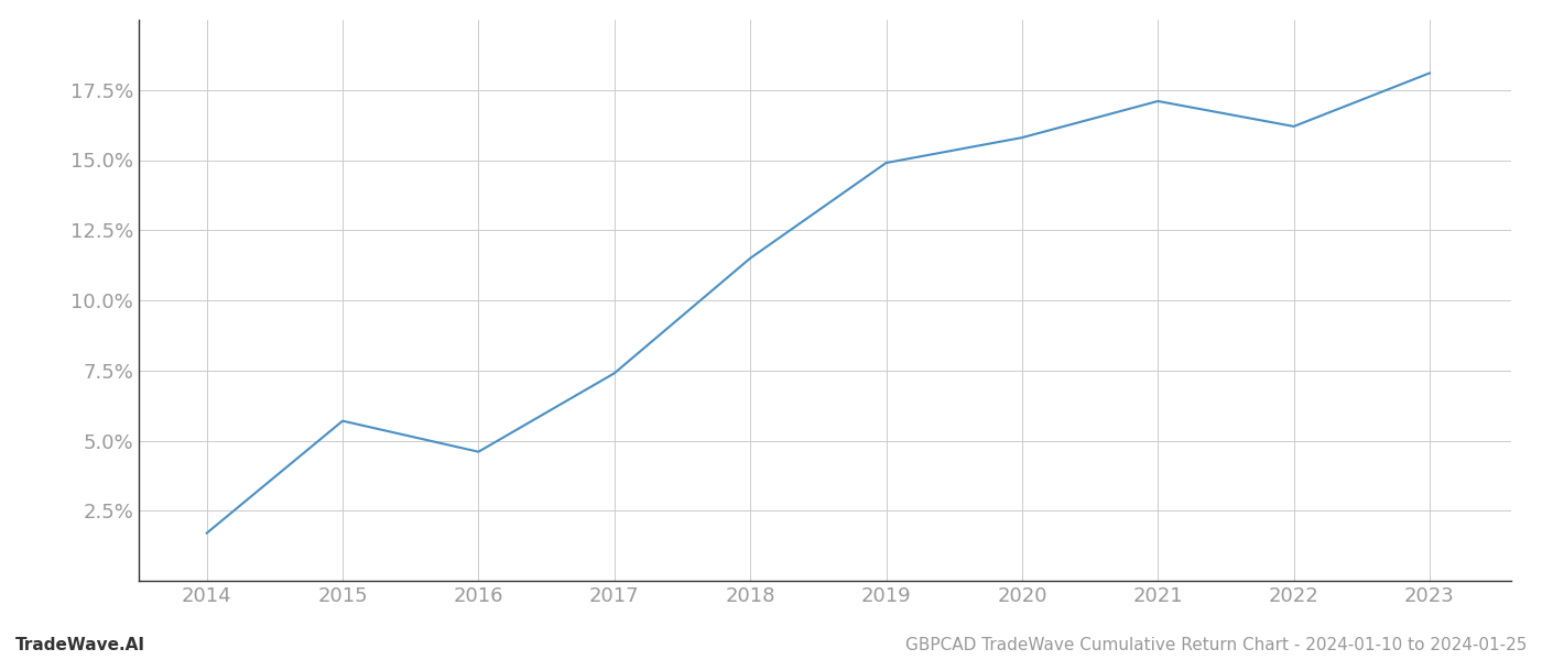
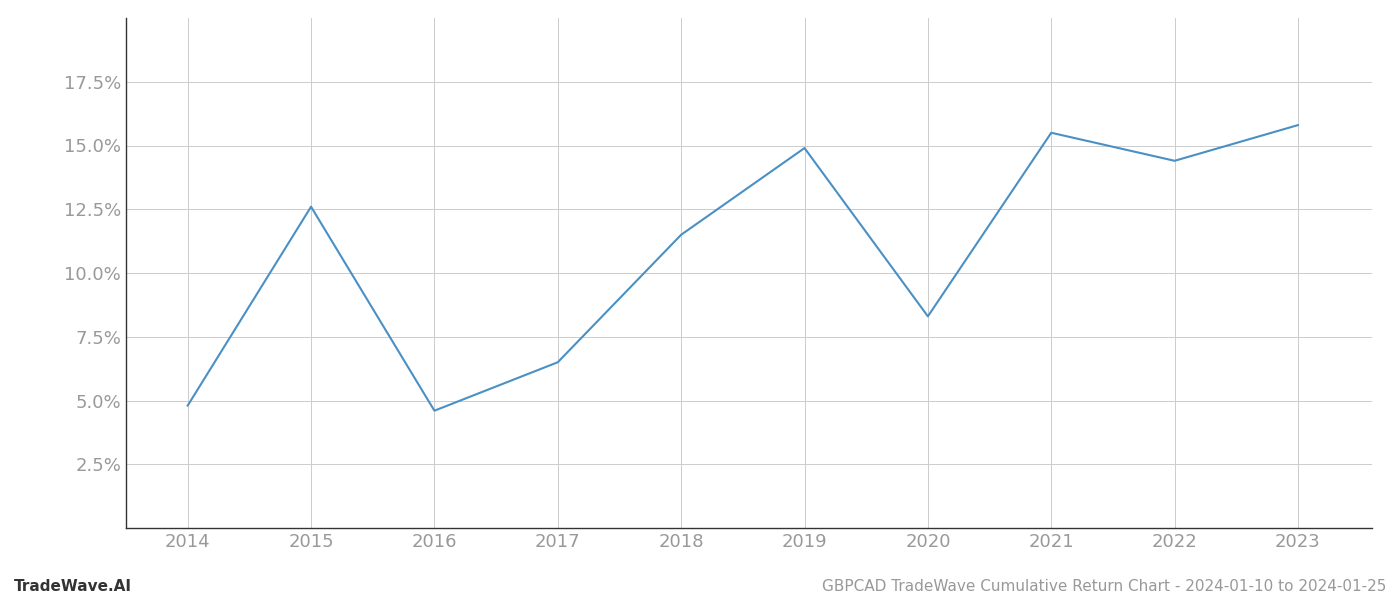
2014: 1.7% -> 4.8%
2015: 5.7% -> 12.6%
2017: 7.4% -> 6.5%
2020: 15.8% -> 8.3%
2021: 17.1% -> 15.5%
2022: 16.2% -> 14.4%
2023: 18.1% -> 15.8%
